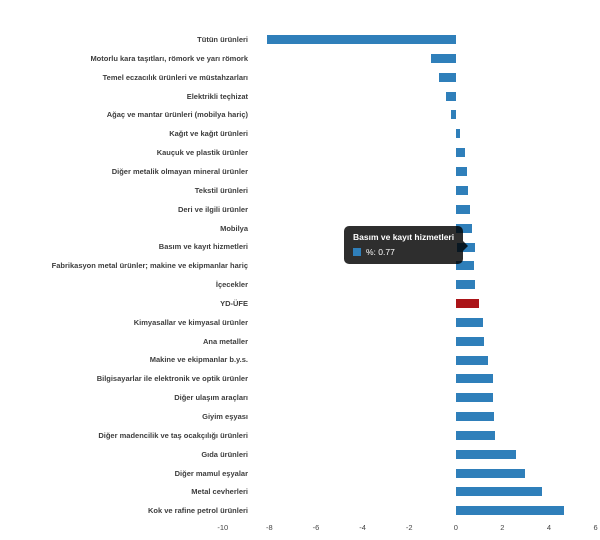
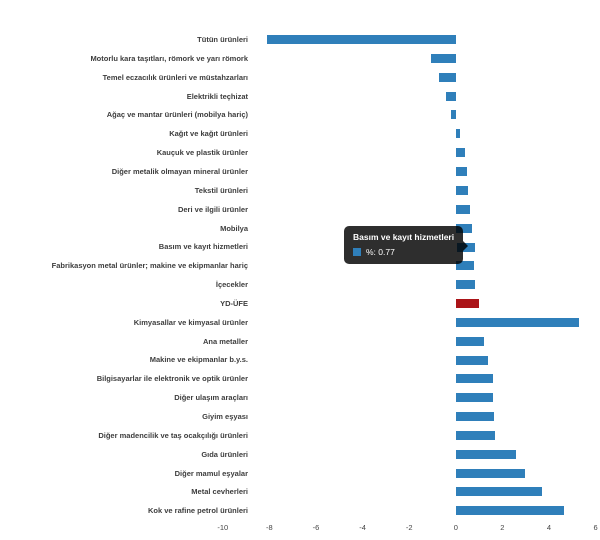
Kimyasallar ve kimyasal ürünler: 1.1 -> 5.3
